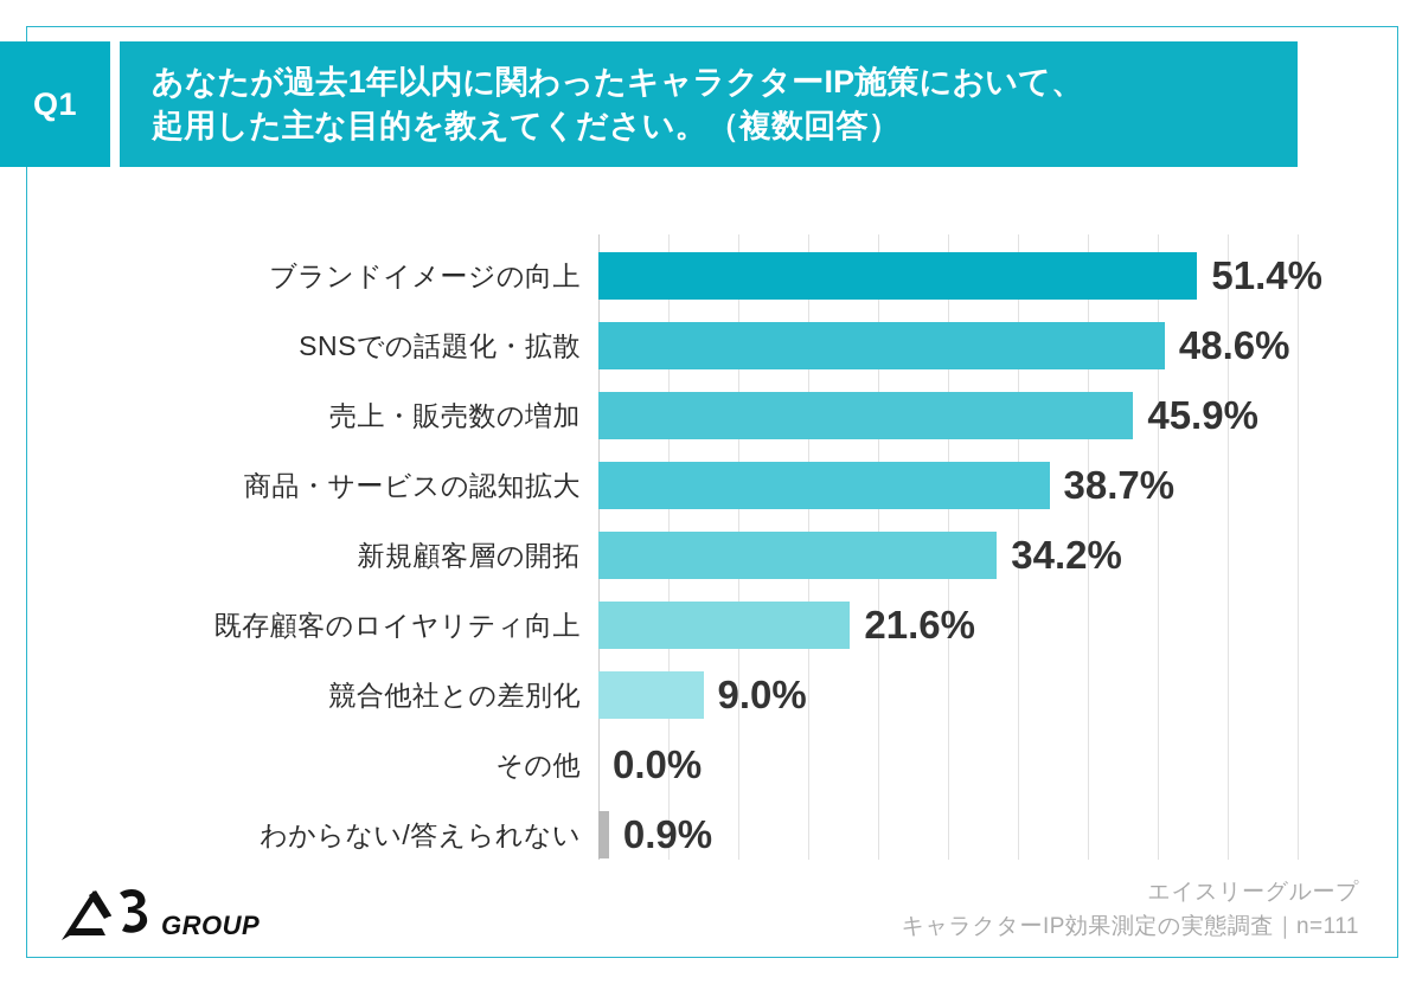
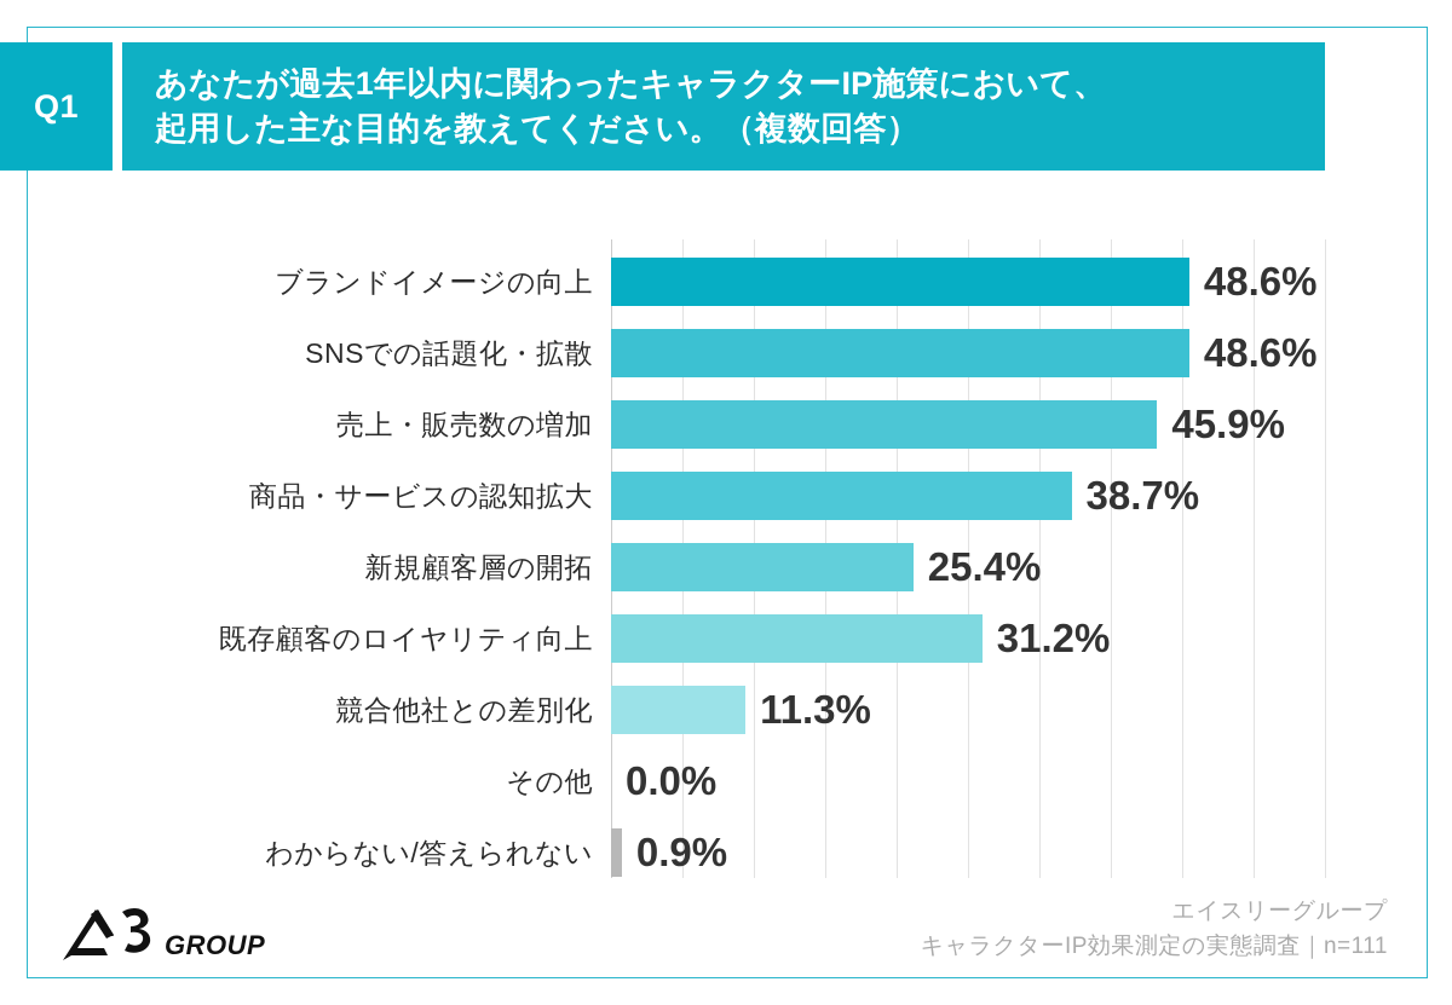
ブランドイメージの向上: 51.4% -> 48.6%
新規顧客層の開拓: 34.2% -> 25.4%
既存顧客のロイヤリティ向上: 21.6% -> 31.2%
競合他社との差別化: 9.0% -> 11.3%
